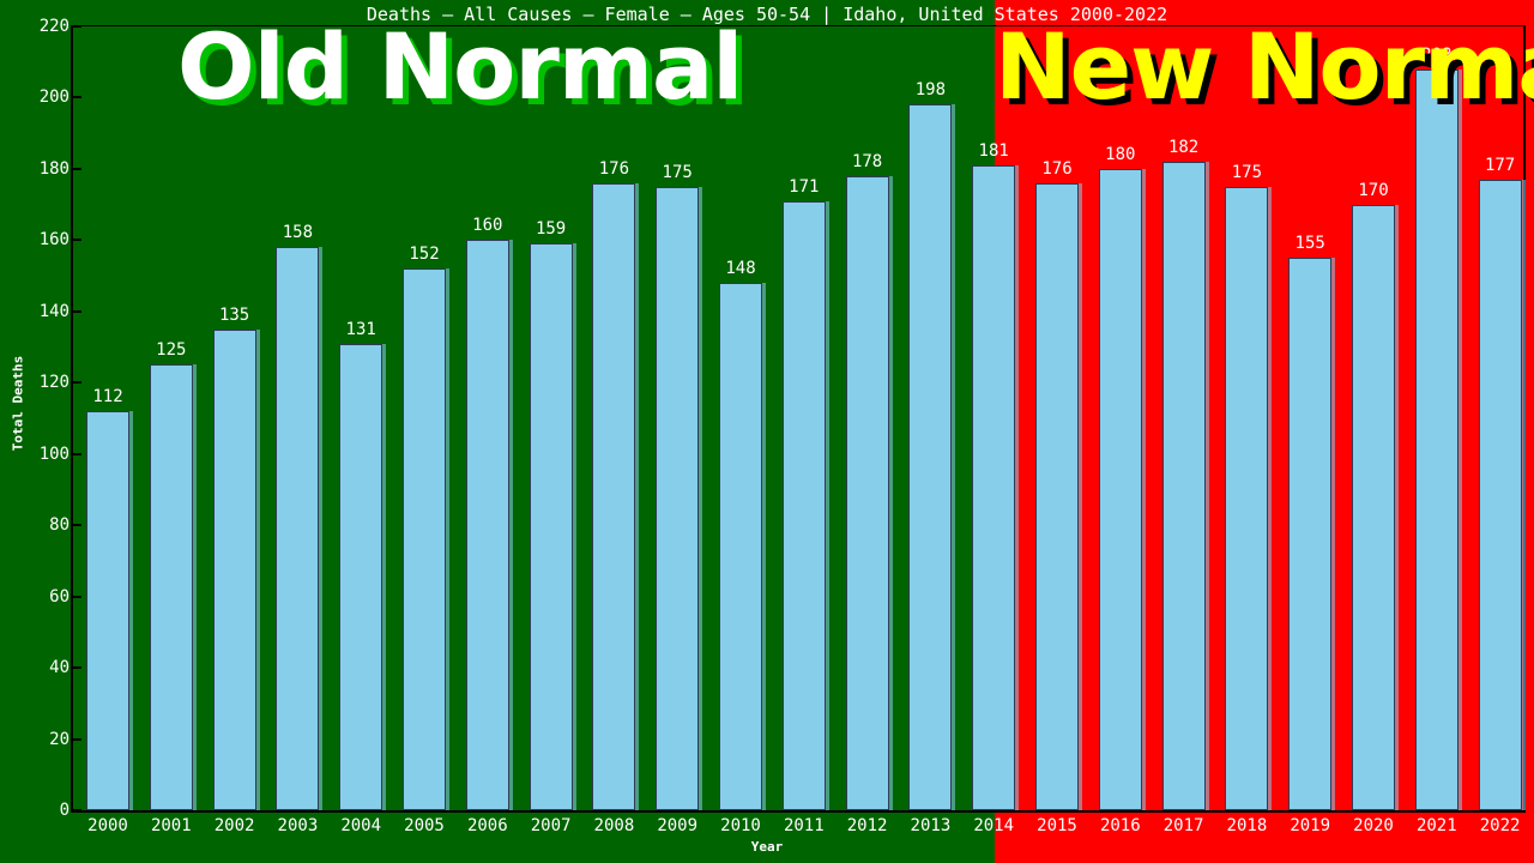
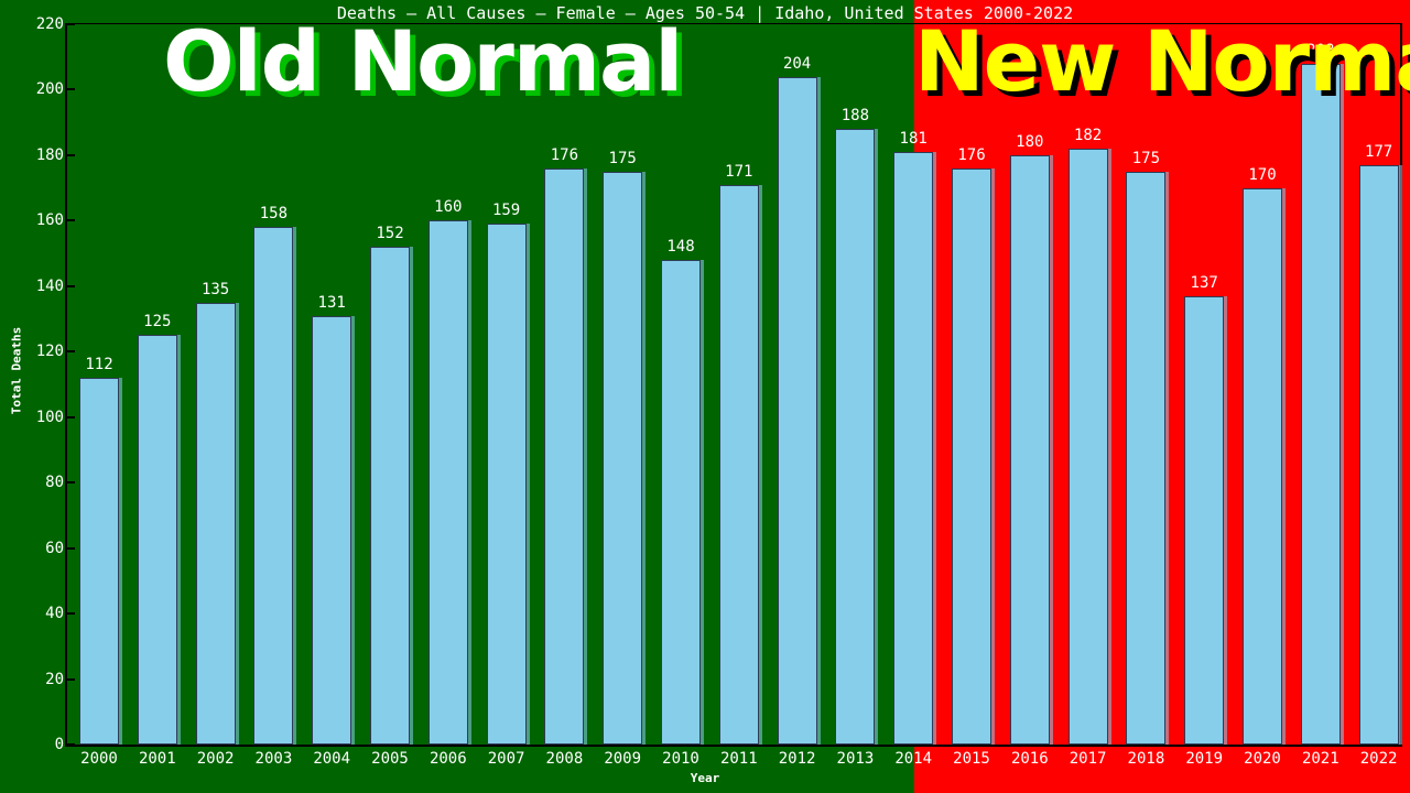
2012: 178 -> 204
2013: 198 -> 188
2019: 155 -> 137
